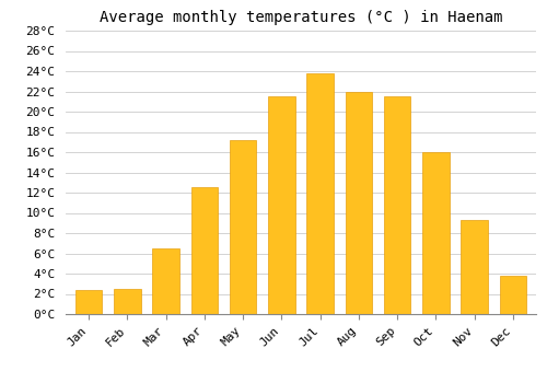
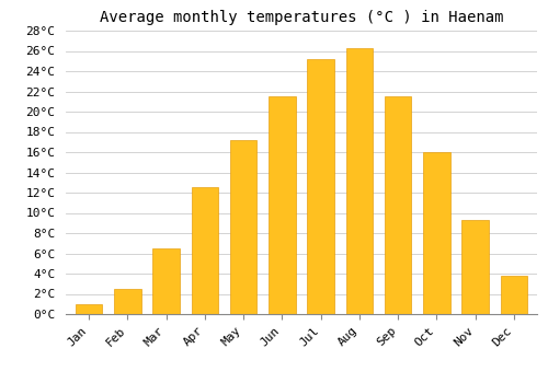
Jan: 2.4°C -> 1.0°C
Jul: 23.8°C -> 25.2°C
Aug: 22.0°C -> 26.3°C
